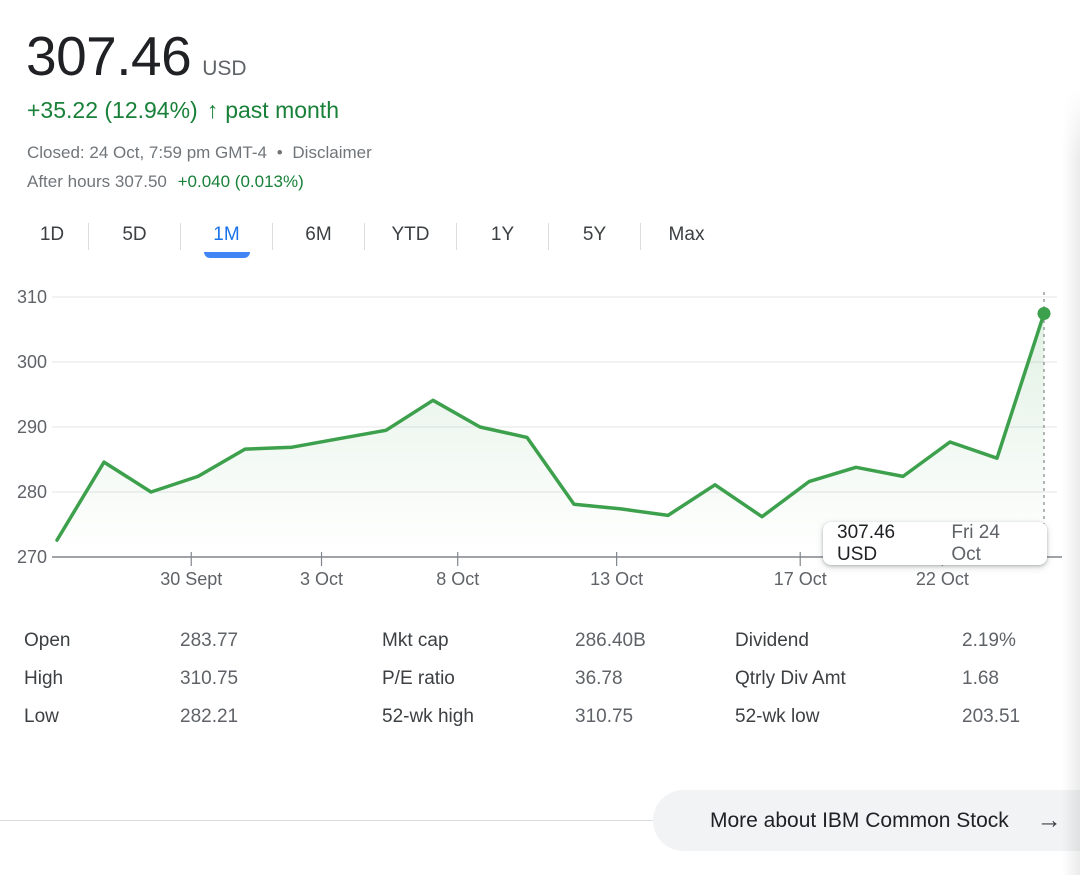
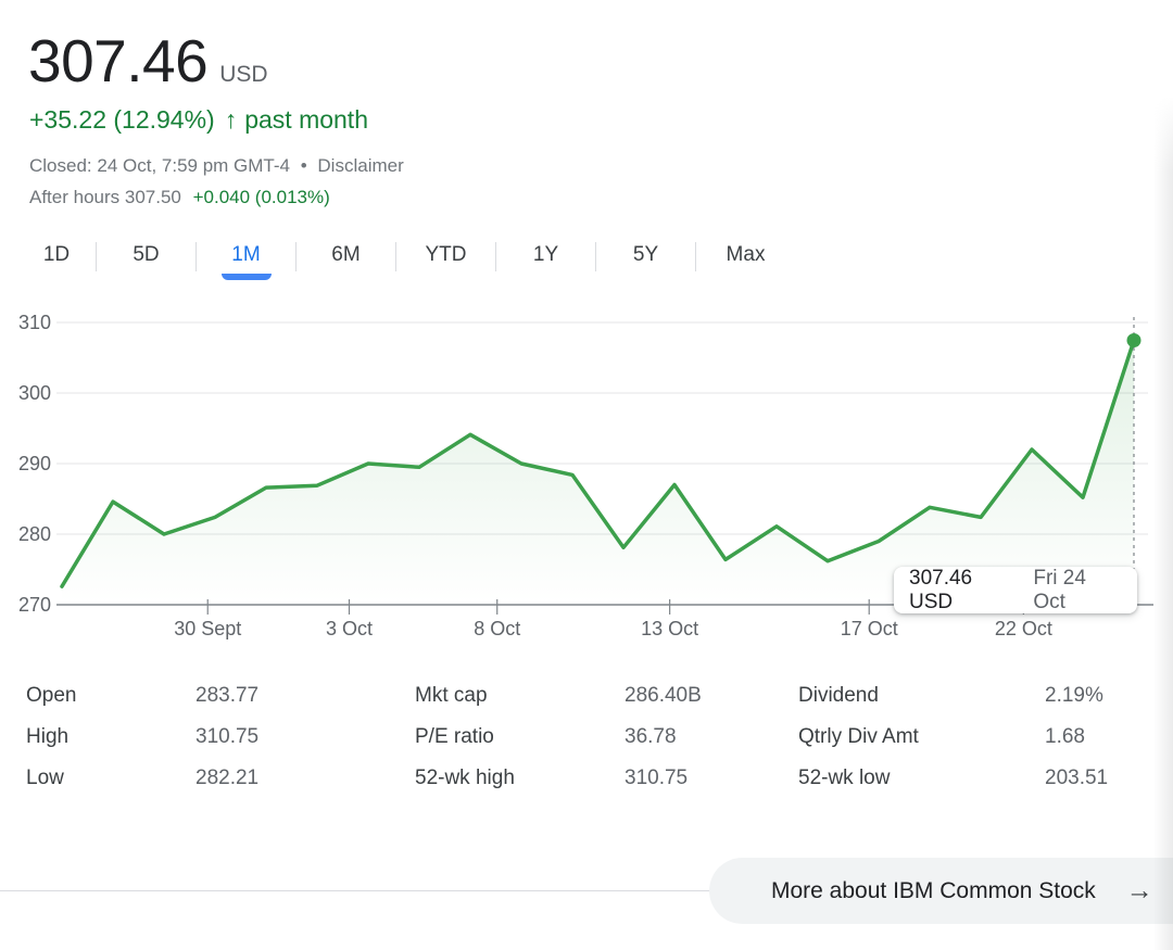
3 Oct: 288 -> 290
13 Oct: 277 -> 287
17 Oct: 282 -> 279
22 Oct: 288 -> 292
